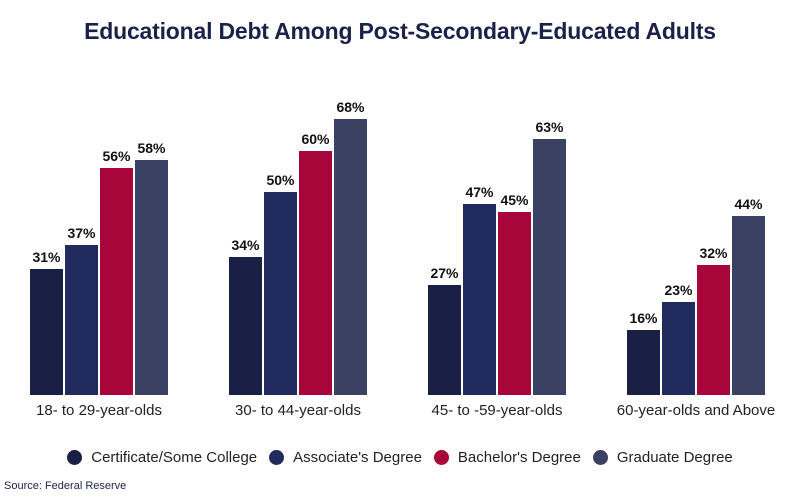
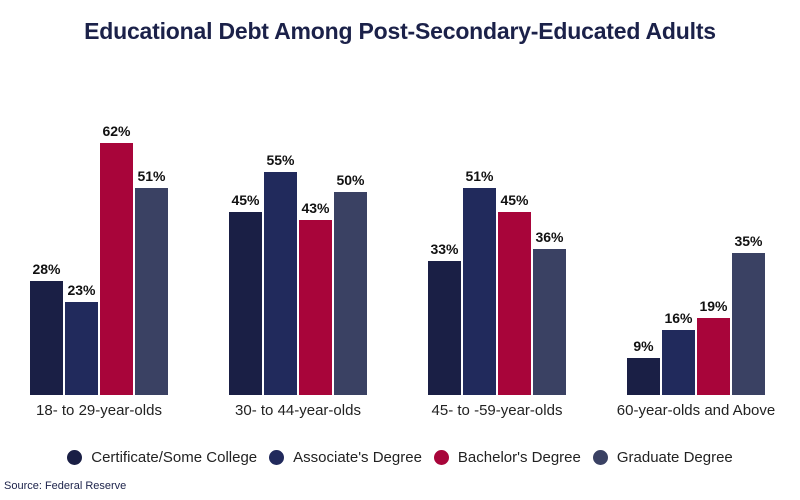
Certificate/Some College/18- to 29-year-olds: 31% -> 28%
Associate's Degree/18- to 29-year-olds: 37% -> 23%
Bachelor's Degree/18- to 29-year-olds: 56% -> 62%
Graduate Degree/18- to 29-year-olds: 58% -> 51%
Certificate/Some College/30- to 44-year-olds: 34% -> 45%
Associate's Degree/30- to 44-year-olds: 50% -> 55%
Bachelor's Degree/30- to 44-year-olds: 60% -> 43%
Graduate Degree/30- to 44-year-olds: 68% -> 50%
Certificate/Some College/45- to -59-year-olds: 27% -> 33%
Associate's Degree/45- to -59-year-olds: 47% -> 51%
Graduate Degree/45- to -59-year-olds: 63% -> 36%
Certificate/Some College/60-year-olds and Above: 16% -> 9%
Associate's Degree/60-year-olds and Above: 23% -> 16%
Bachelor's Degree/60-year-olds and Above: 32% -> 19%
Graduate Degree/60-year-olds and Above: 44% -> 35%
